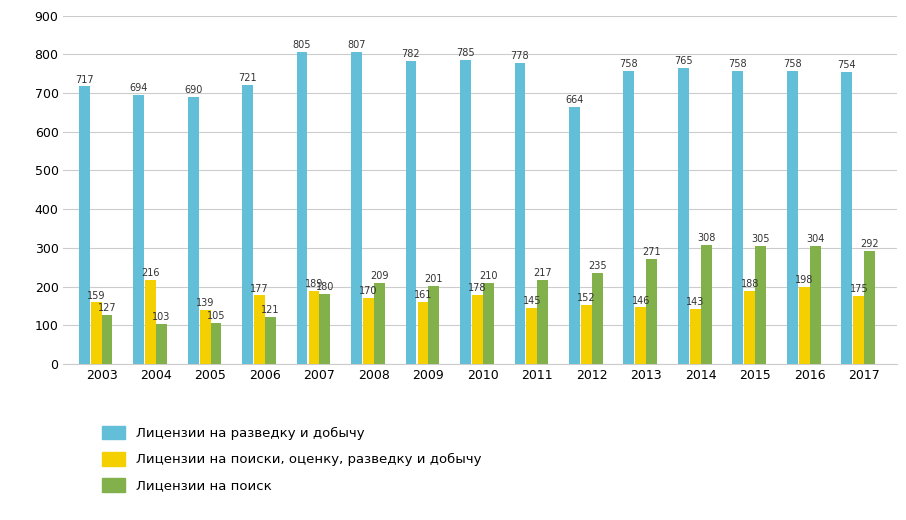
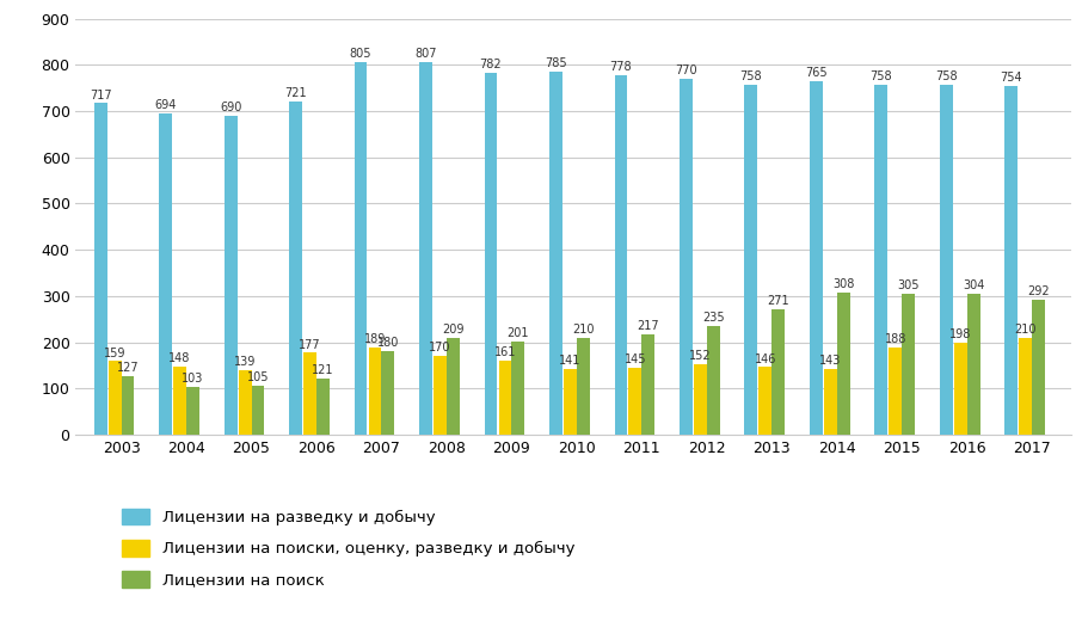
Лицензии на поиски, оценку, разведку и добычу/2004: 216 -> 148
Лицензии на поиски, оценку, разведку и добычу/2010: 178 -> 141
Лицензии на разведку и добычу/2012: 664 -> 770
Лицензии на поиски, оценку, разведку и добычу/2017: 175 -> 210
